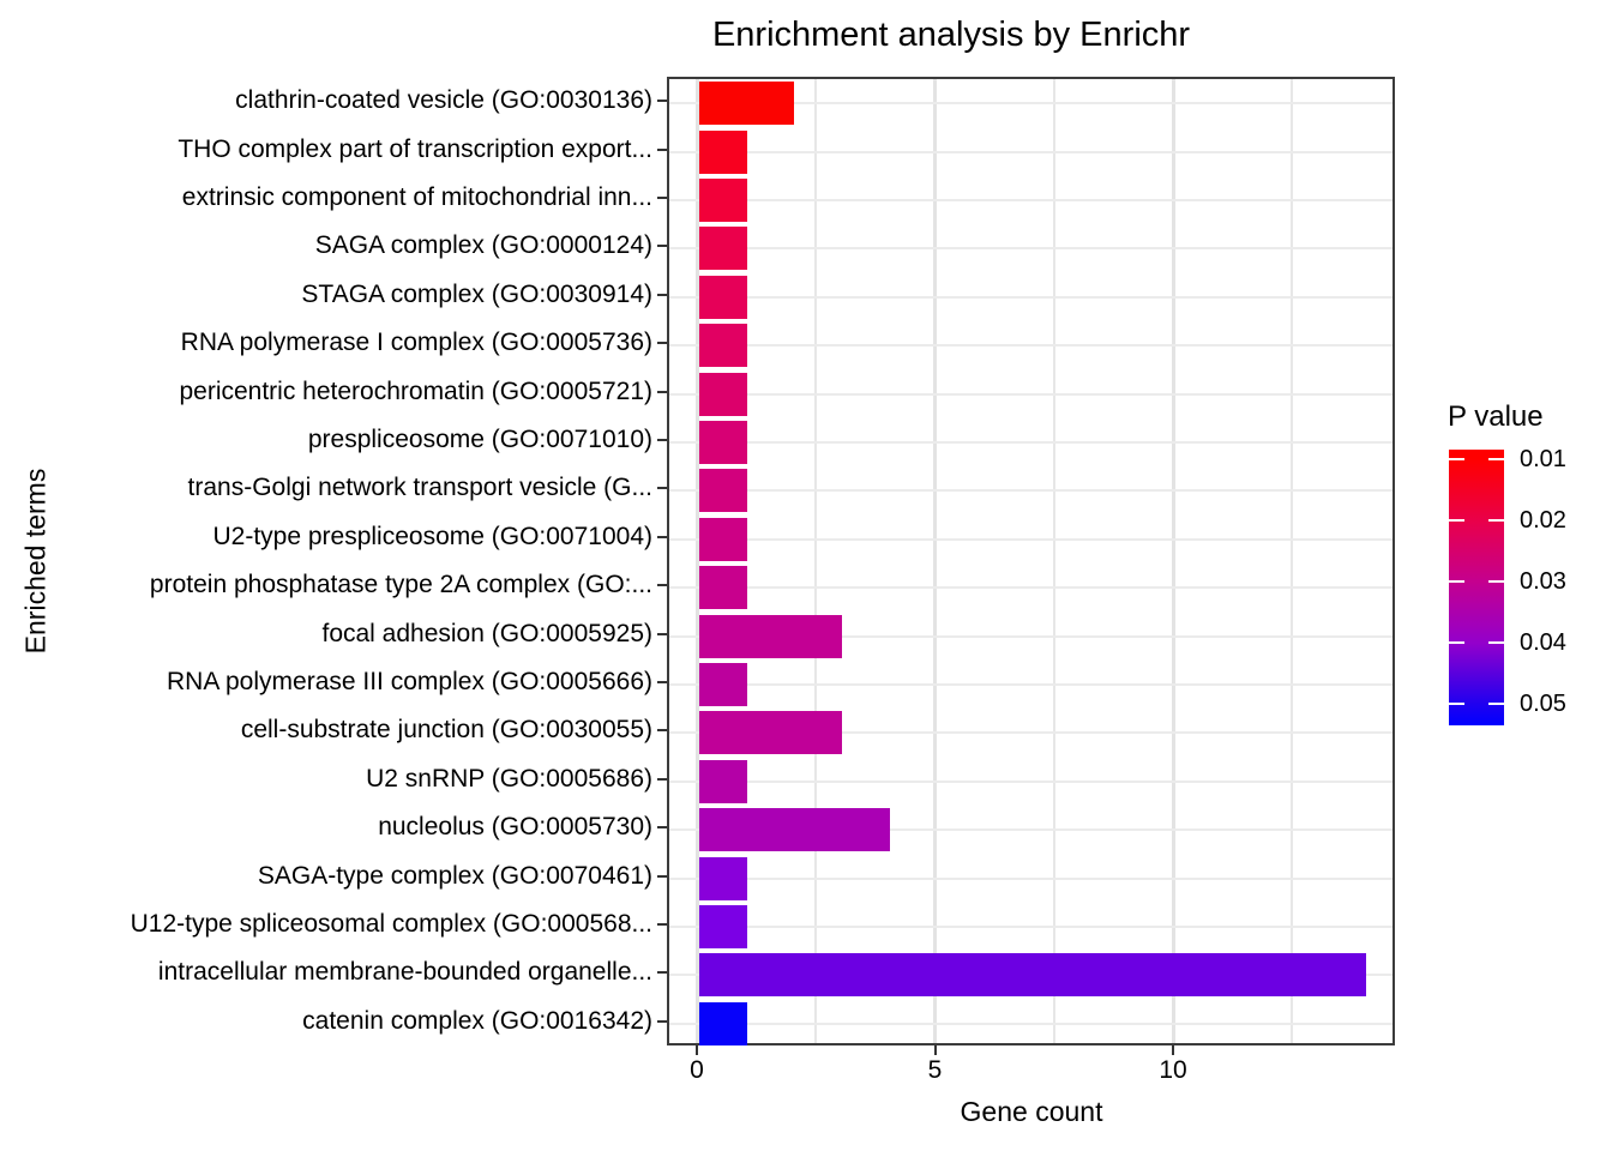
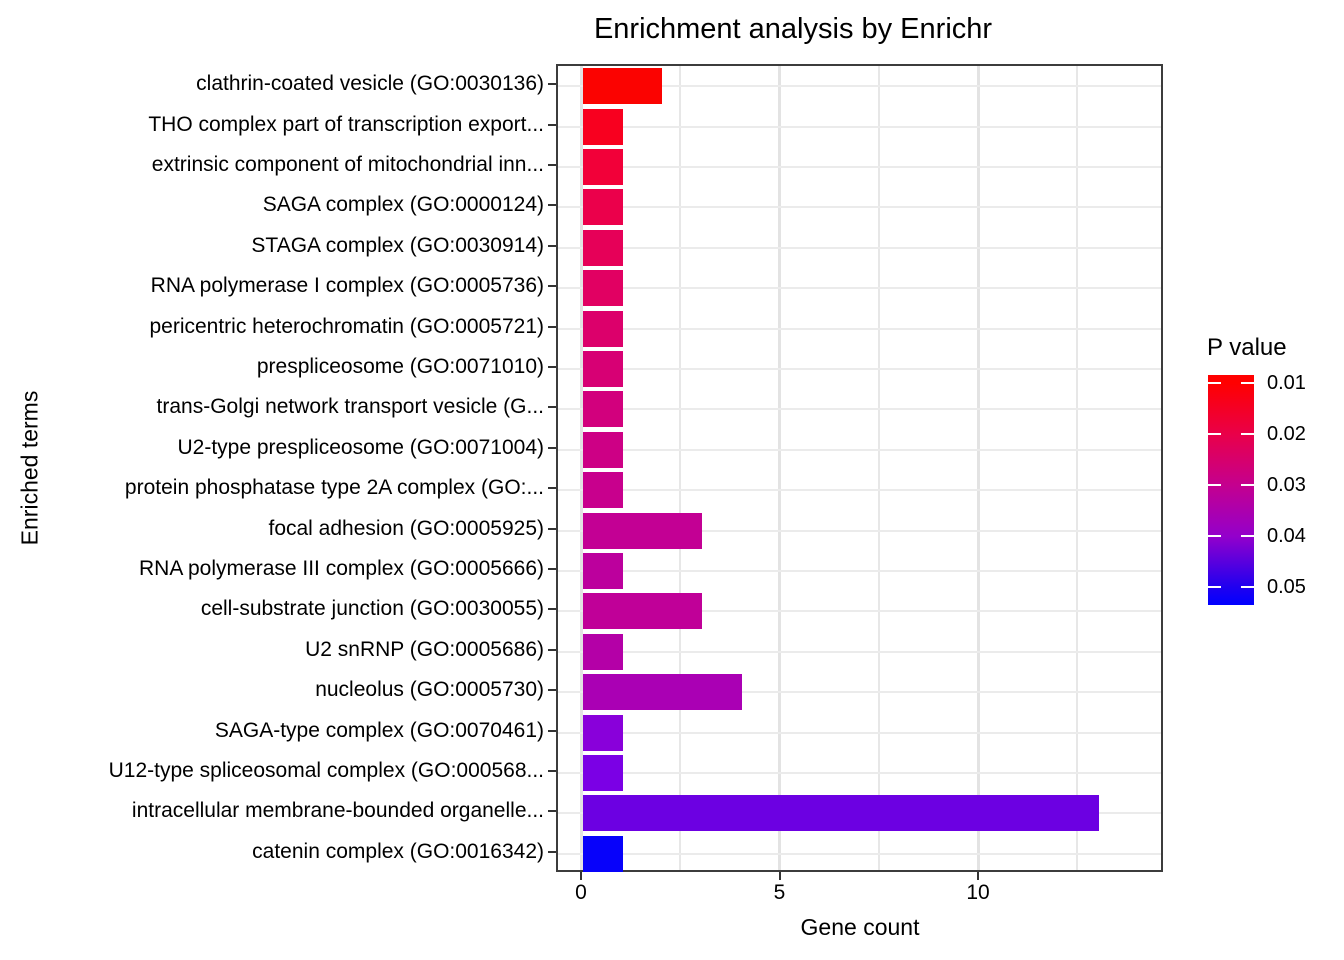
intracellular membrane-bounded organelle...: 14 -> 13
